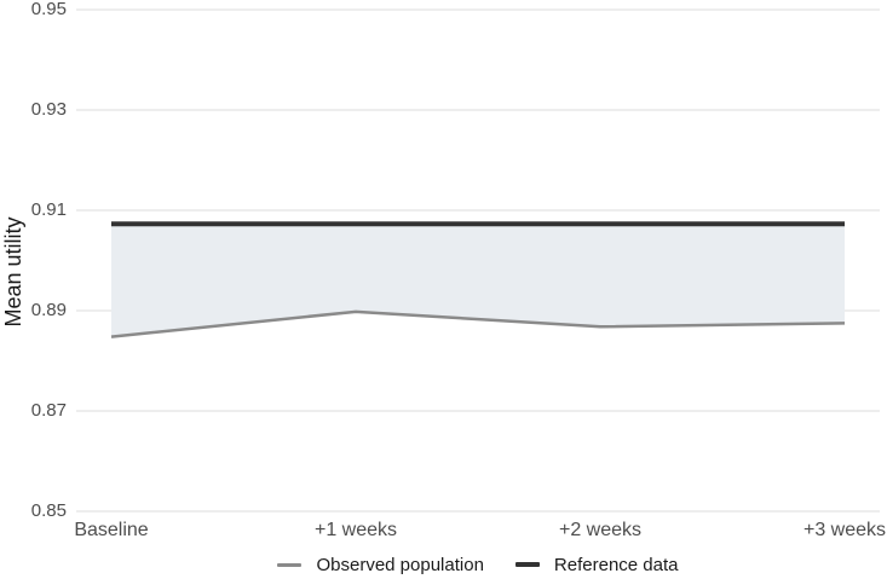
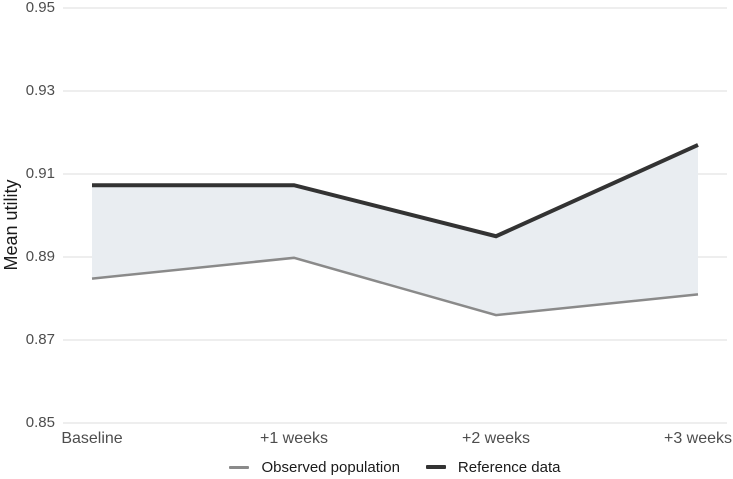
Observed population/+2 weeks: 0.887 -> 0.876
Reference data/+2 weeks: 0.907 -> 0.895
Observed population/+3 weeks: 0.887 -> 0.881
Reference data/+3 weeks: 0.907 -> 0.917
